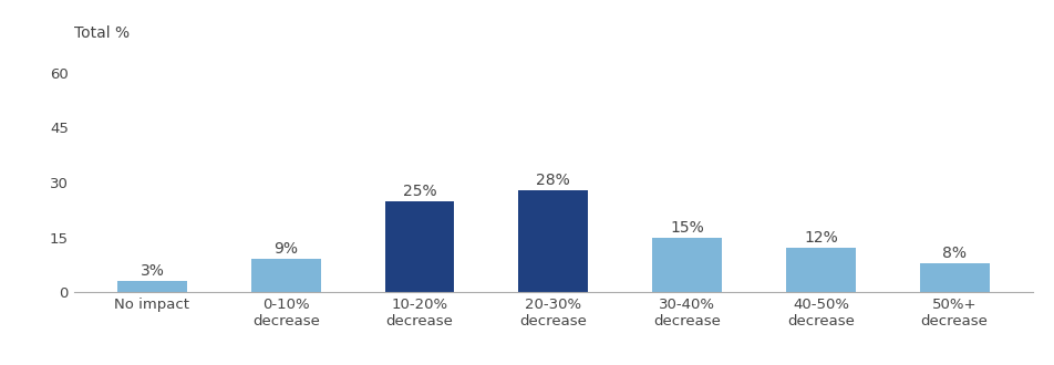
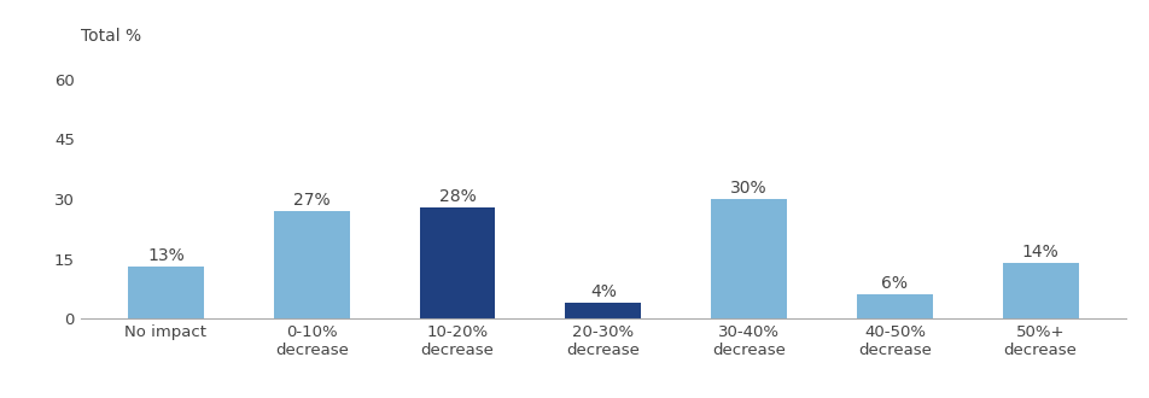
No impact: 3% -> 13%
0-10% decrease: 9% -> 27%
10-20% decrease: 25% -> 28%
20-30% decrease: 28% -> 4%
30-40% decrease: 15% -> 30%
40-50% decrease: 12% -> 6%
50%+ decrease: 8% -> 14%
